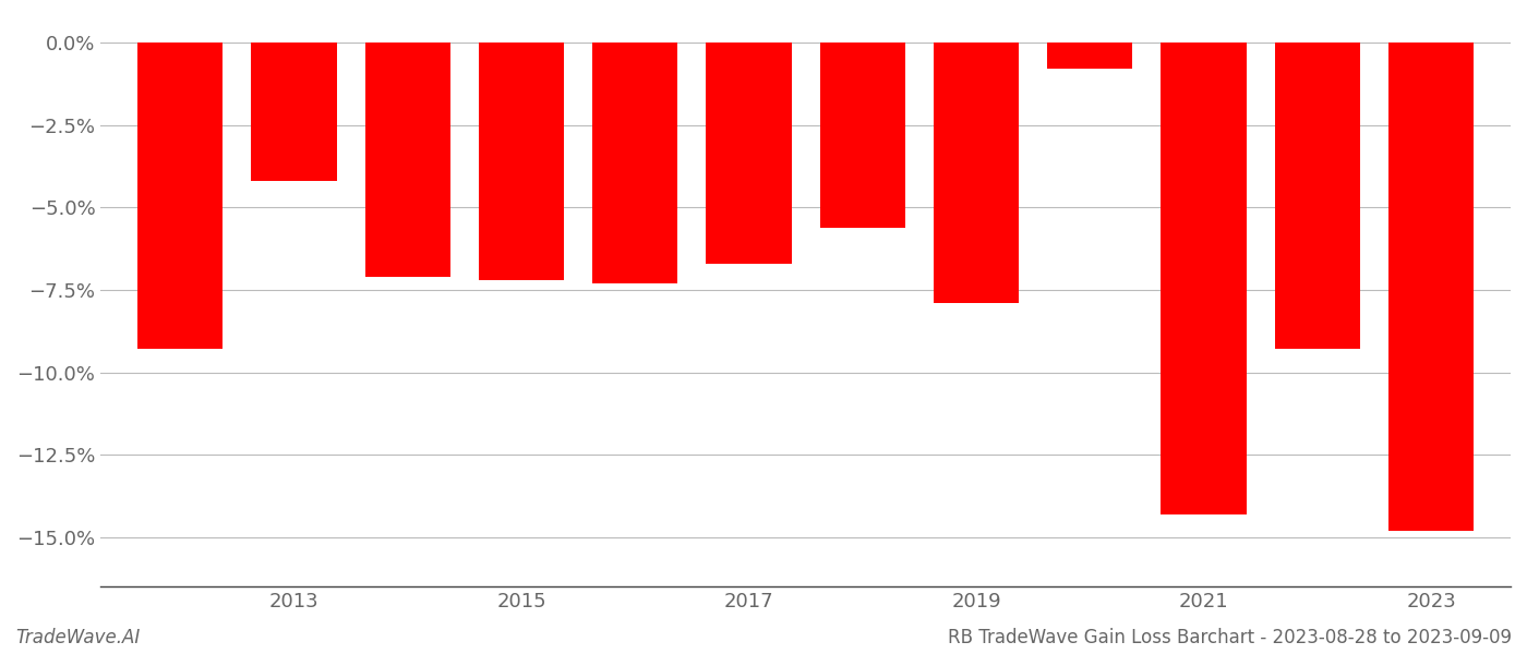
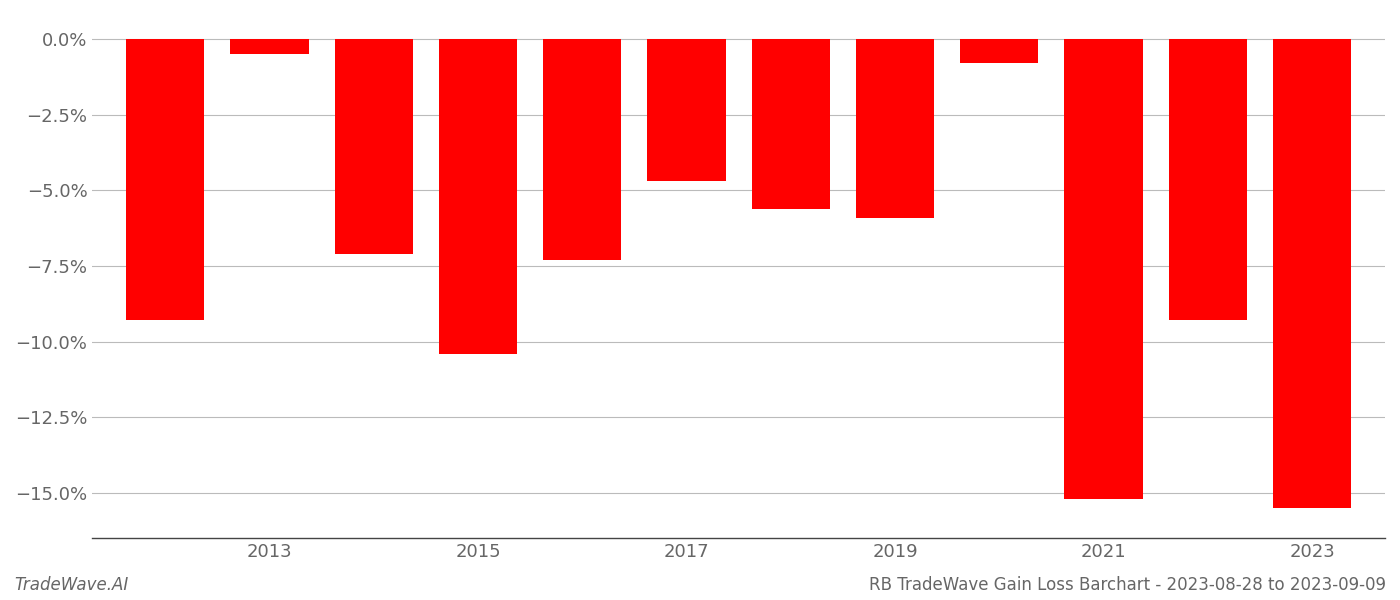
2013: -4.2% -> -0.5%
2015: -7.2% -> -10.4%
2017: -6.7% -> -4.7%
2019: -7.9% -> -5.9%
2021: -14.3% -> -15.2%
2023: -14.8% -> -15.5%
